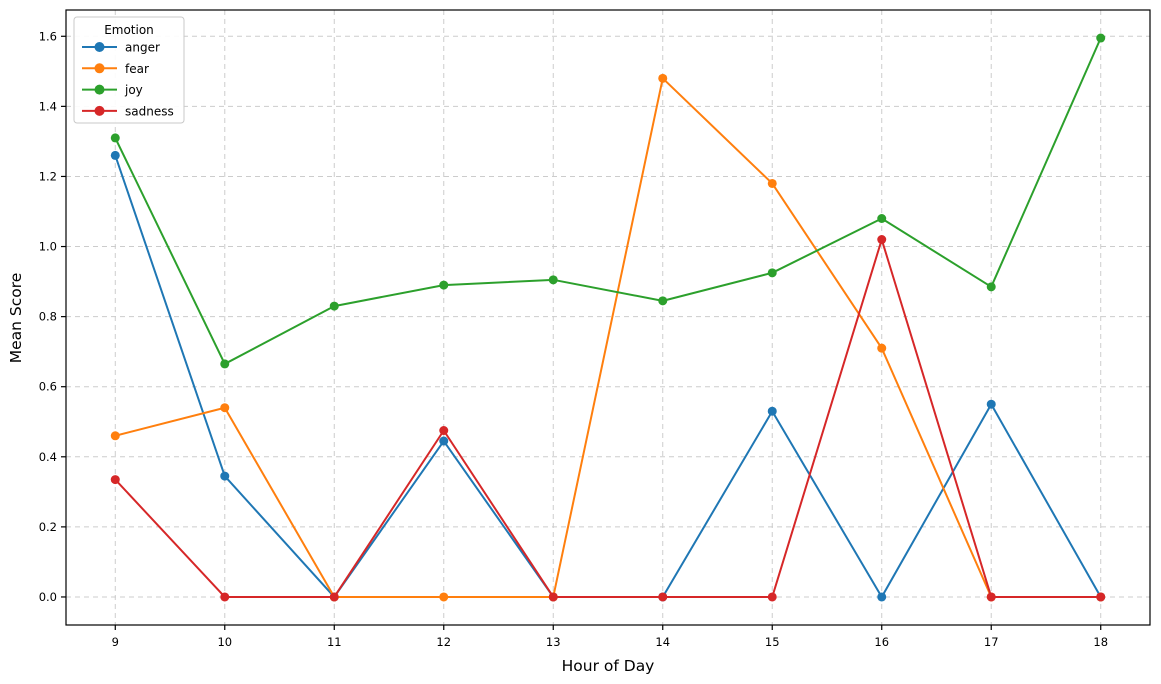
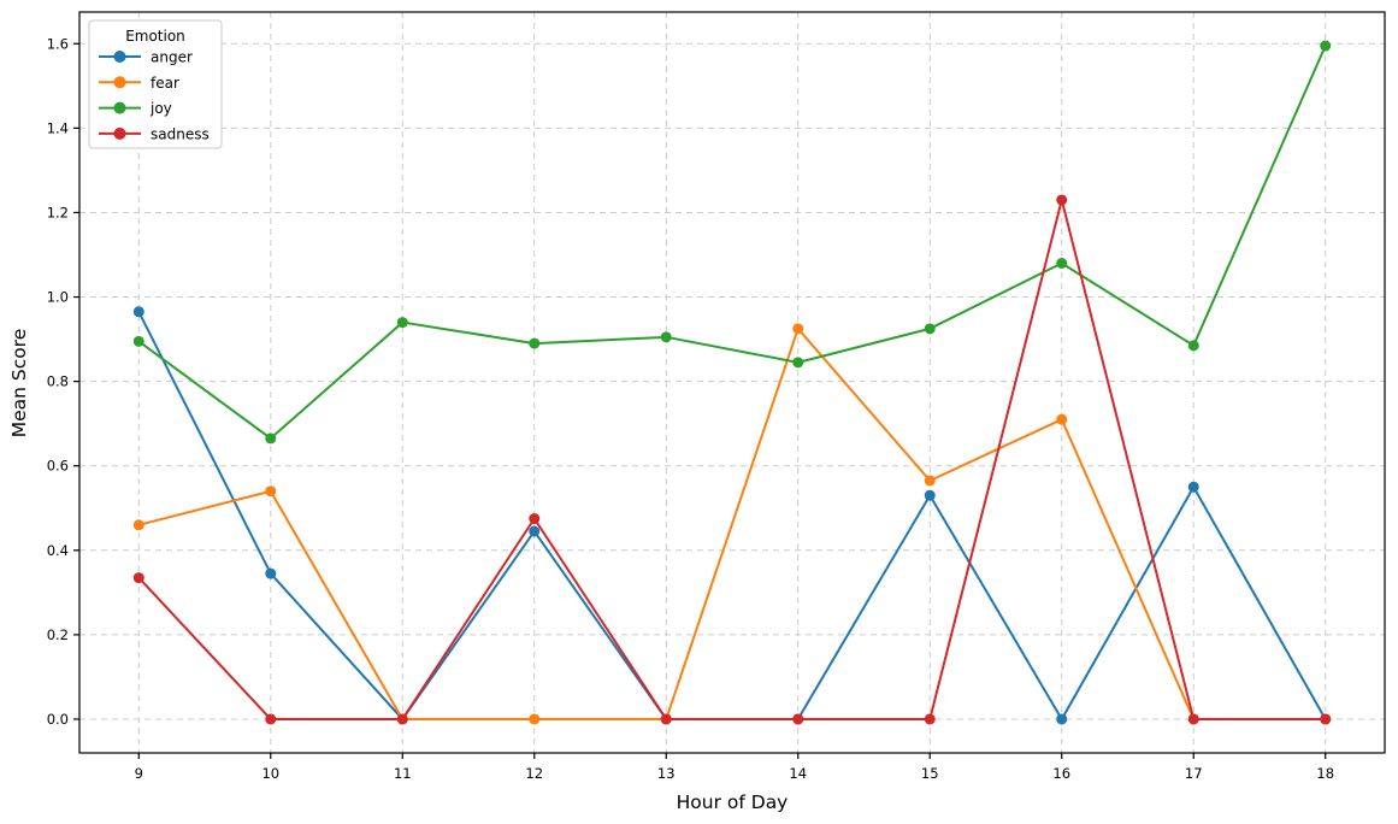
anger/9: 1.26 -> 0.96
joy/9: 1.31 -> 0.90
joy/11: 0.83 -> 0.94
fear/14: 1.48 -> 0.93
fear/15: 1.18 -> 0.56
sadness/16: 1.02 -> 1.23
